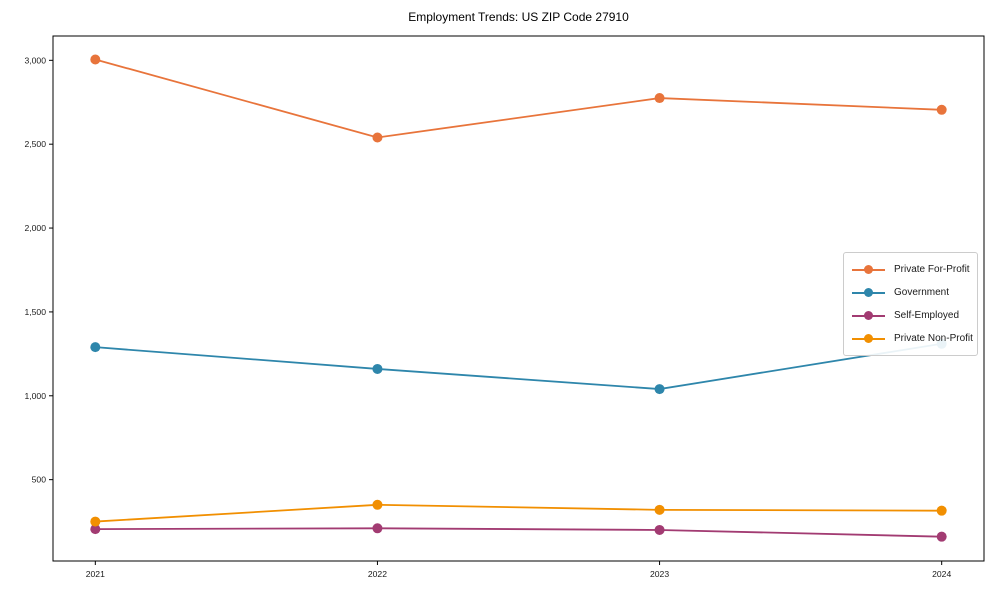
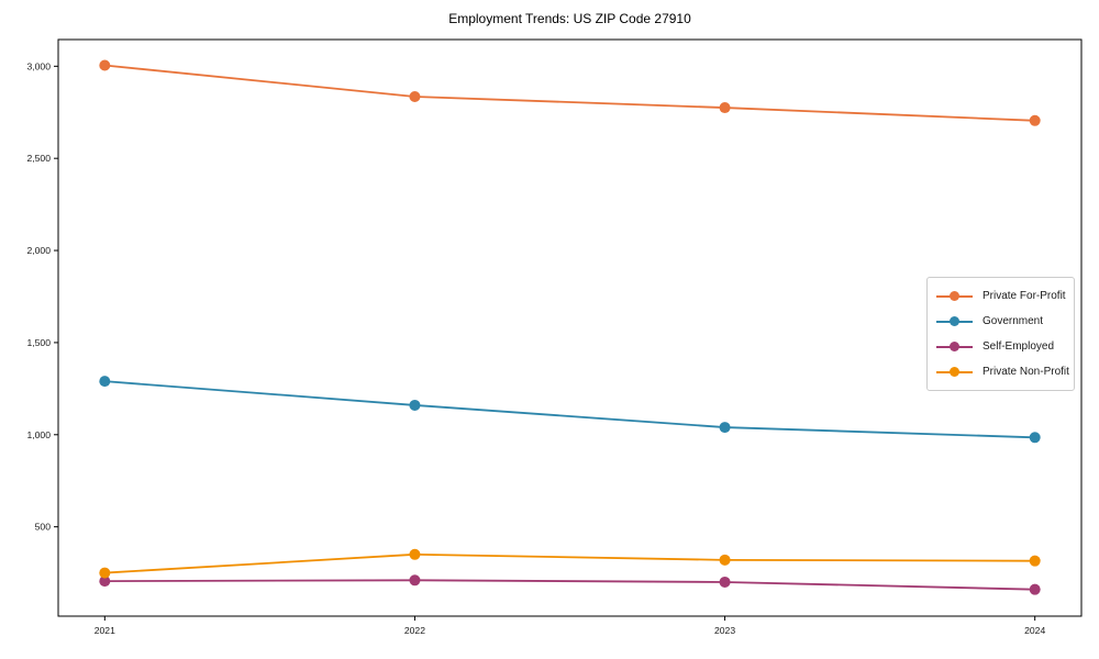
Private For-Profit/2022: 2540 -> 2840
Government/2024: 1310 -> 980
